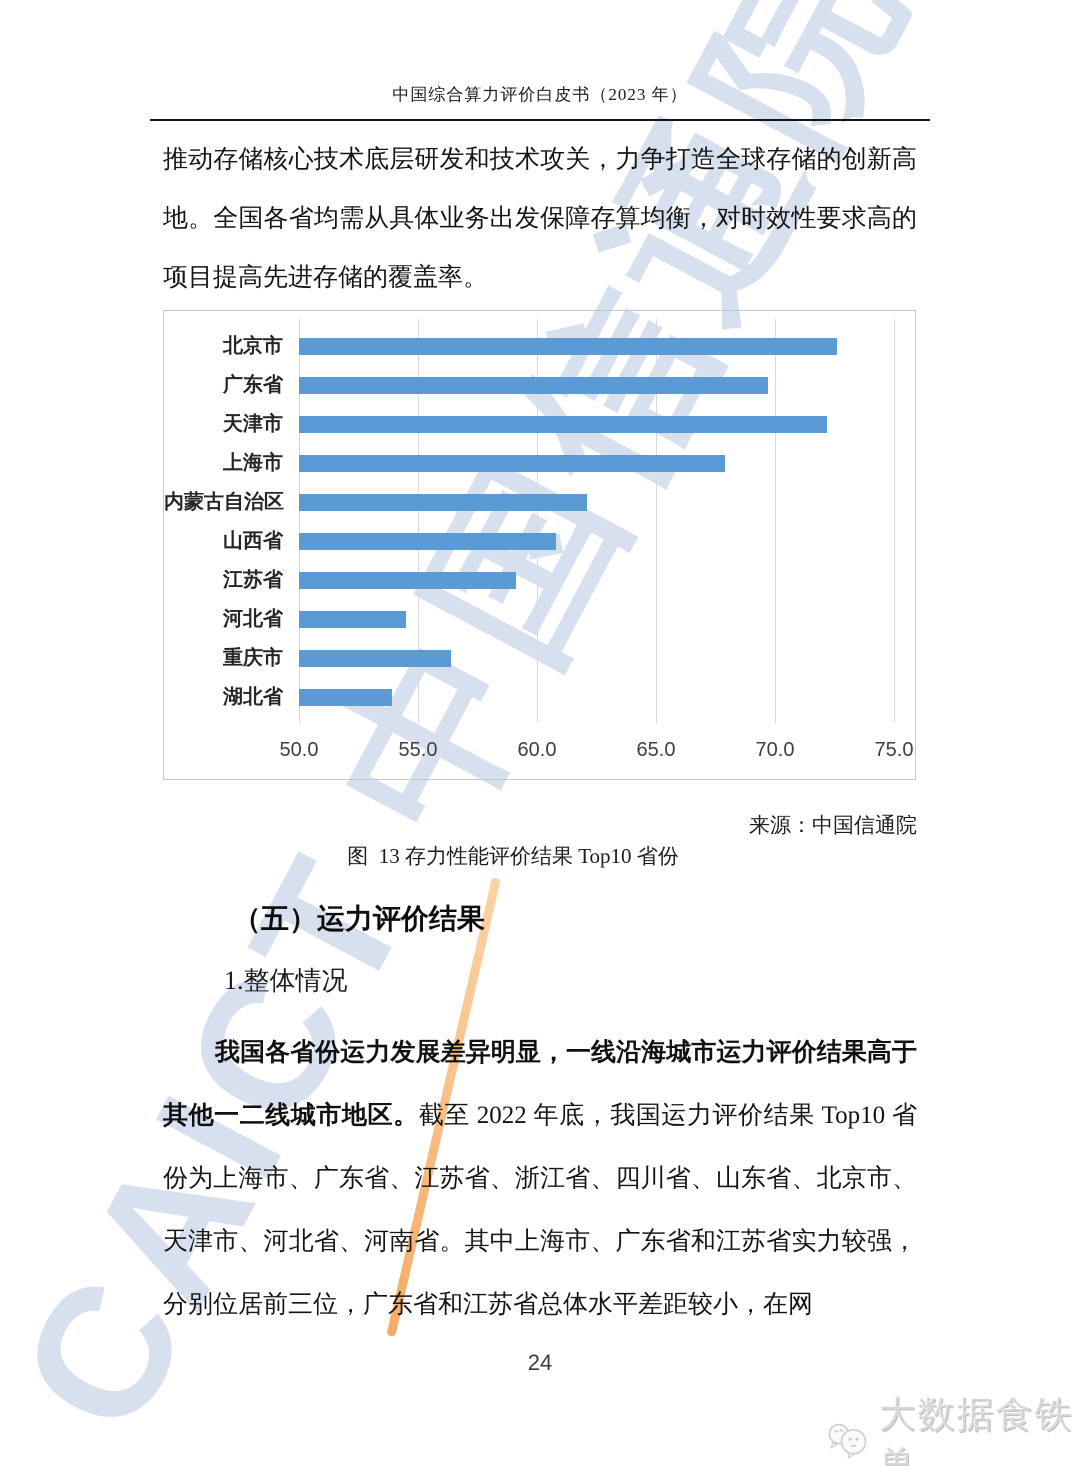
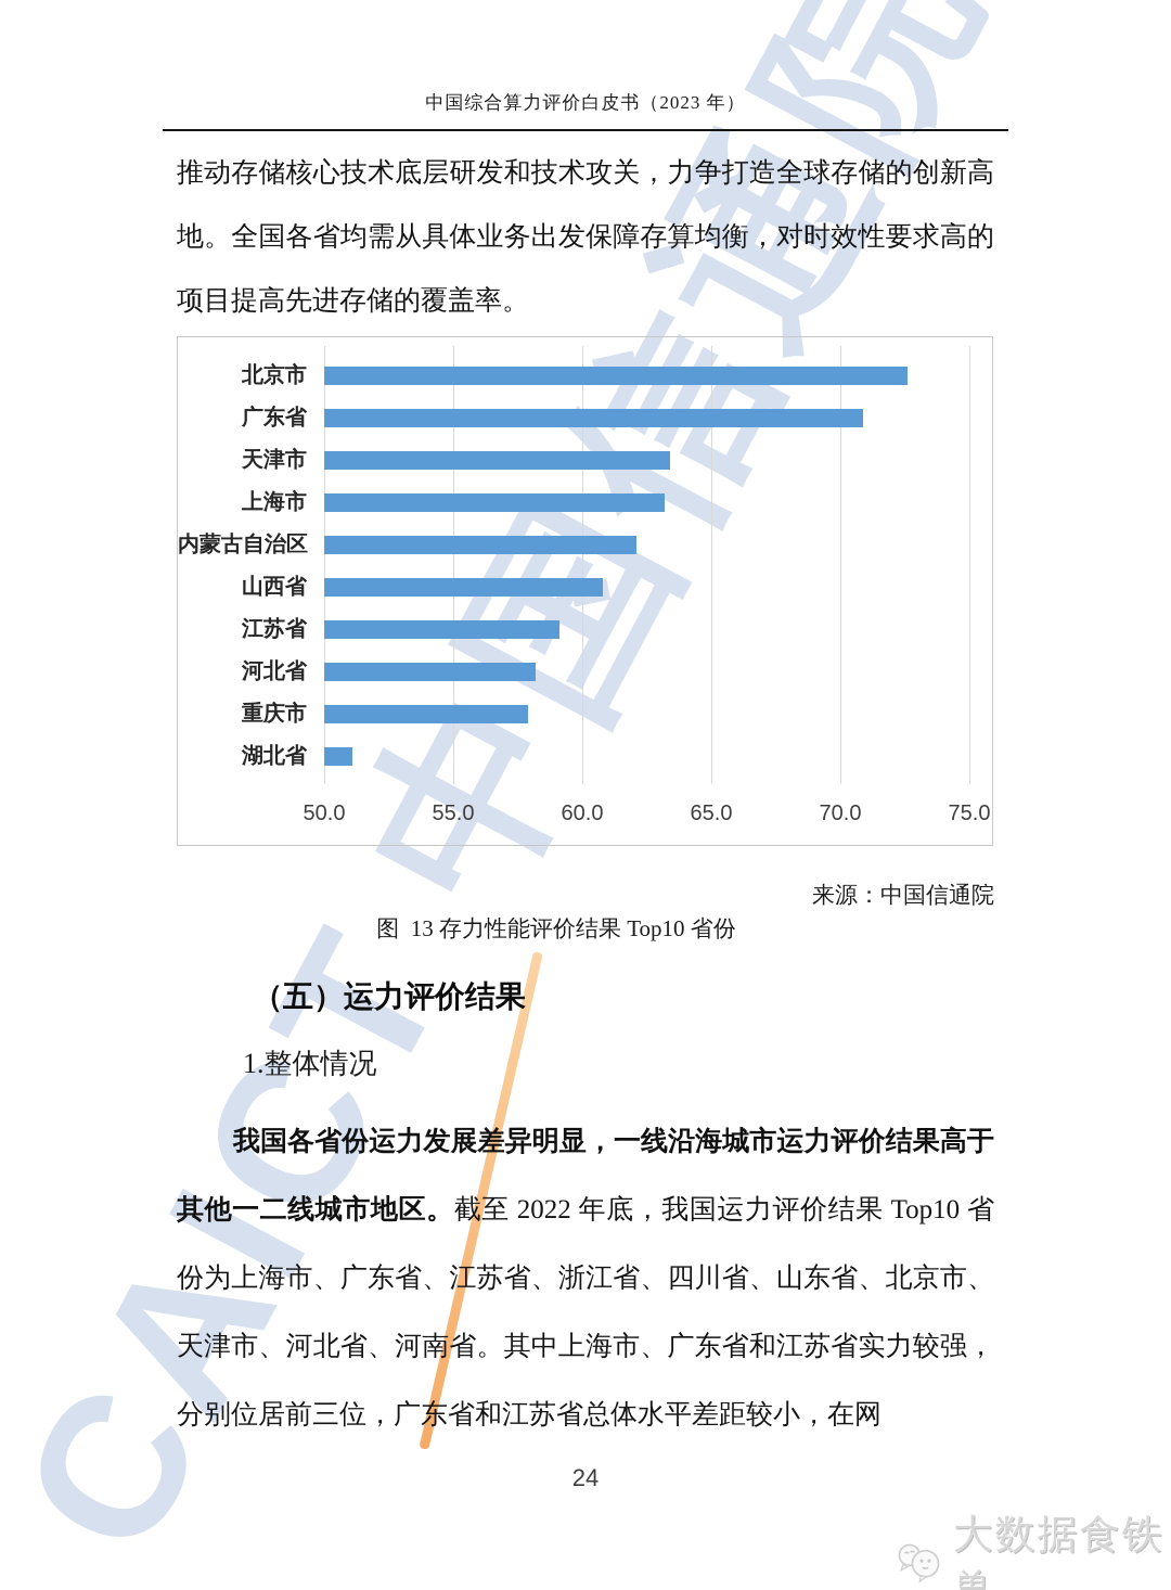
广东省: 69.7 -> 70.9
天津市: 72.2 -> 63.4
上海市: 67.9 -> 63.2
河北省: 54.5 -> 58.2
重庆市: 56.4 -> 57.9
湖北省: 53.9 -> 51.1
